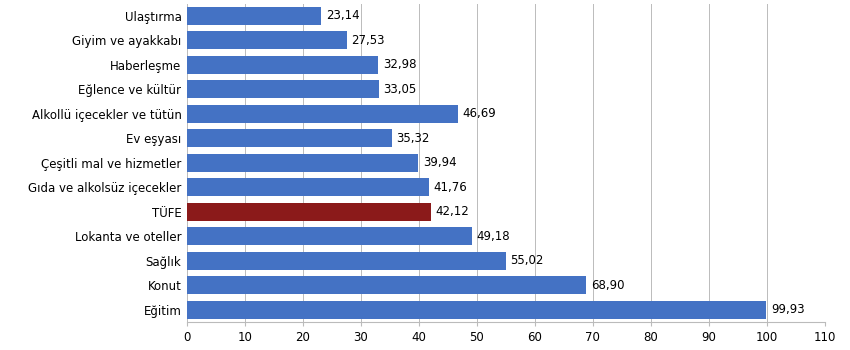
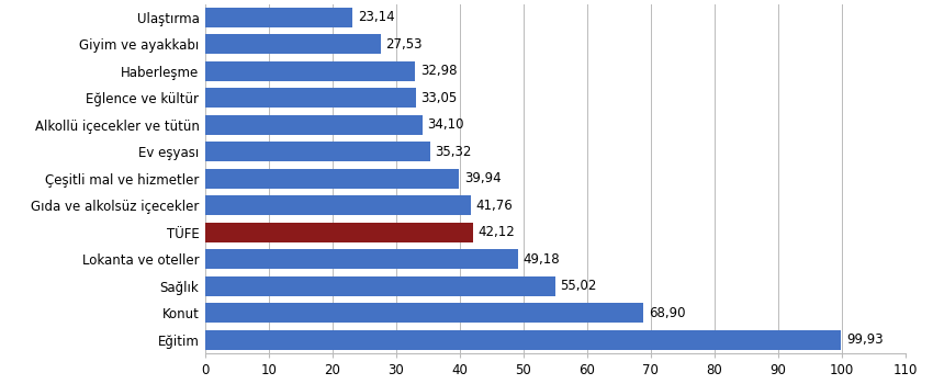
Alkollü içecekler ve tütün: 46,69 -> 34,10
